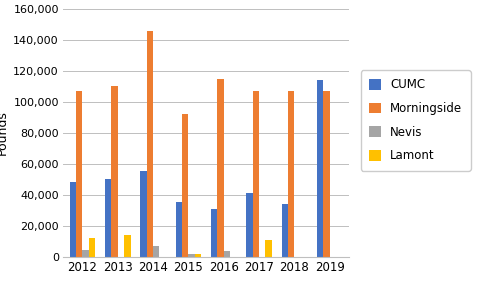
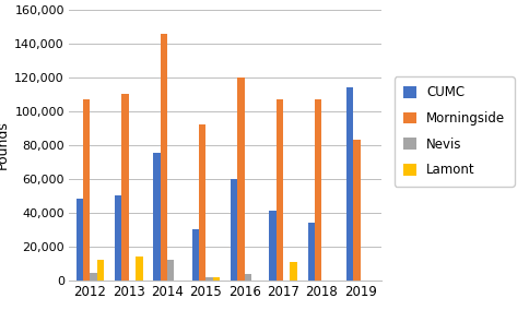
CUMC/2014: 55,000 -> 75,000
Nevis/2014: 7,000 -> 12,000
CUMC/2015: 35,000 -> 30,000
CUMC/2016: 31,000 -> 60,000
Morningside/2016: 115,000 -> 120,000
Morningside/2019: 107,000 -> 83,000
